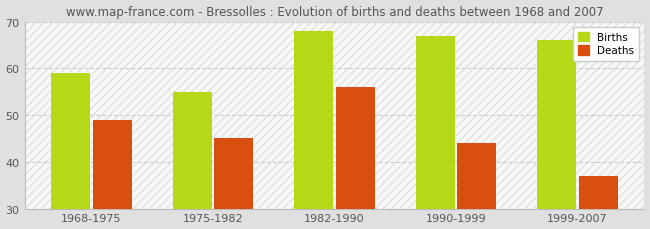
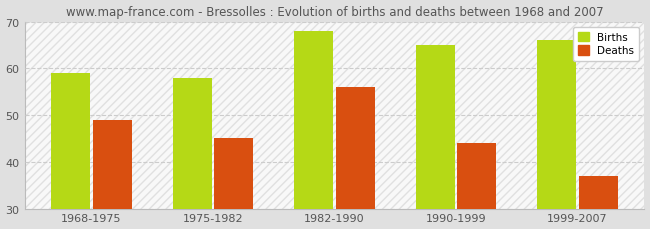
Births/1975-1982: 55 -> 58
Births/1990-1999: 67 -> 65
